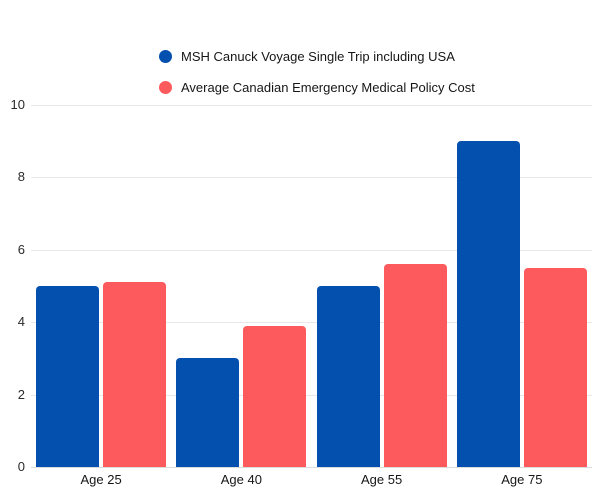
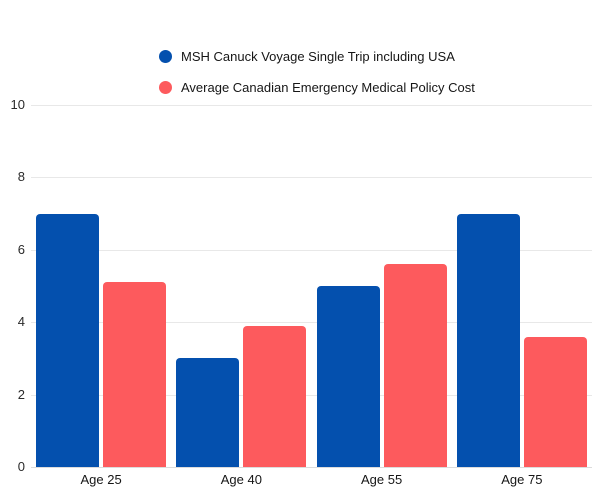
MSH Canuck Voyage Single Trip including USA/Age 25: 5 -> 7
MSH Canuck Voyage Single Trip including USA/Age 75: 9 -> 7
Average Canadian Emergency Medical Policy Cost/Age 75: 5.5 -> 3.6
